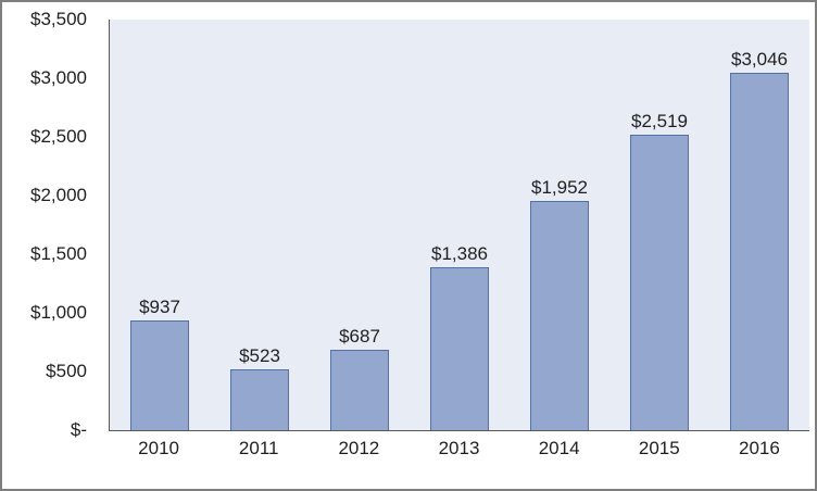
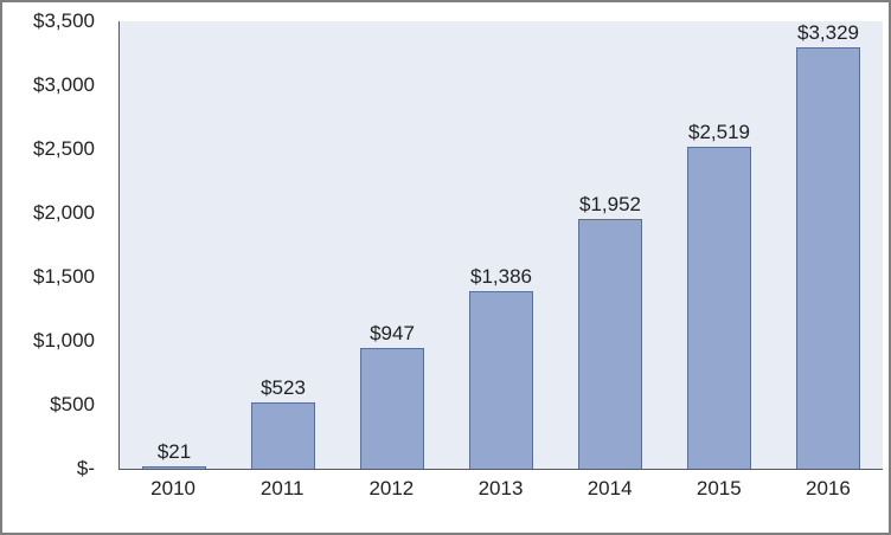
2010: $937 -> $21
2012: $687 -> $947
2016: $3,046 -> $3,329
